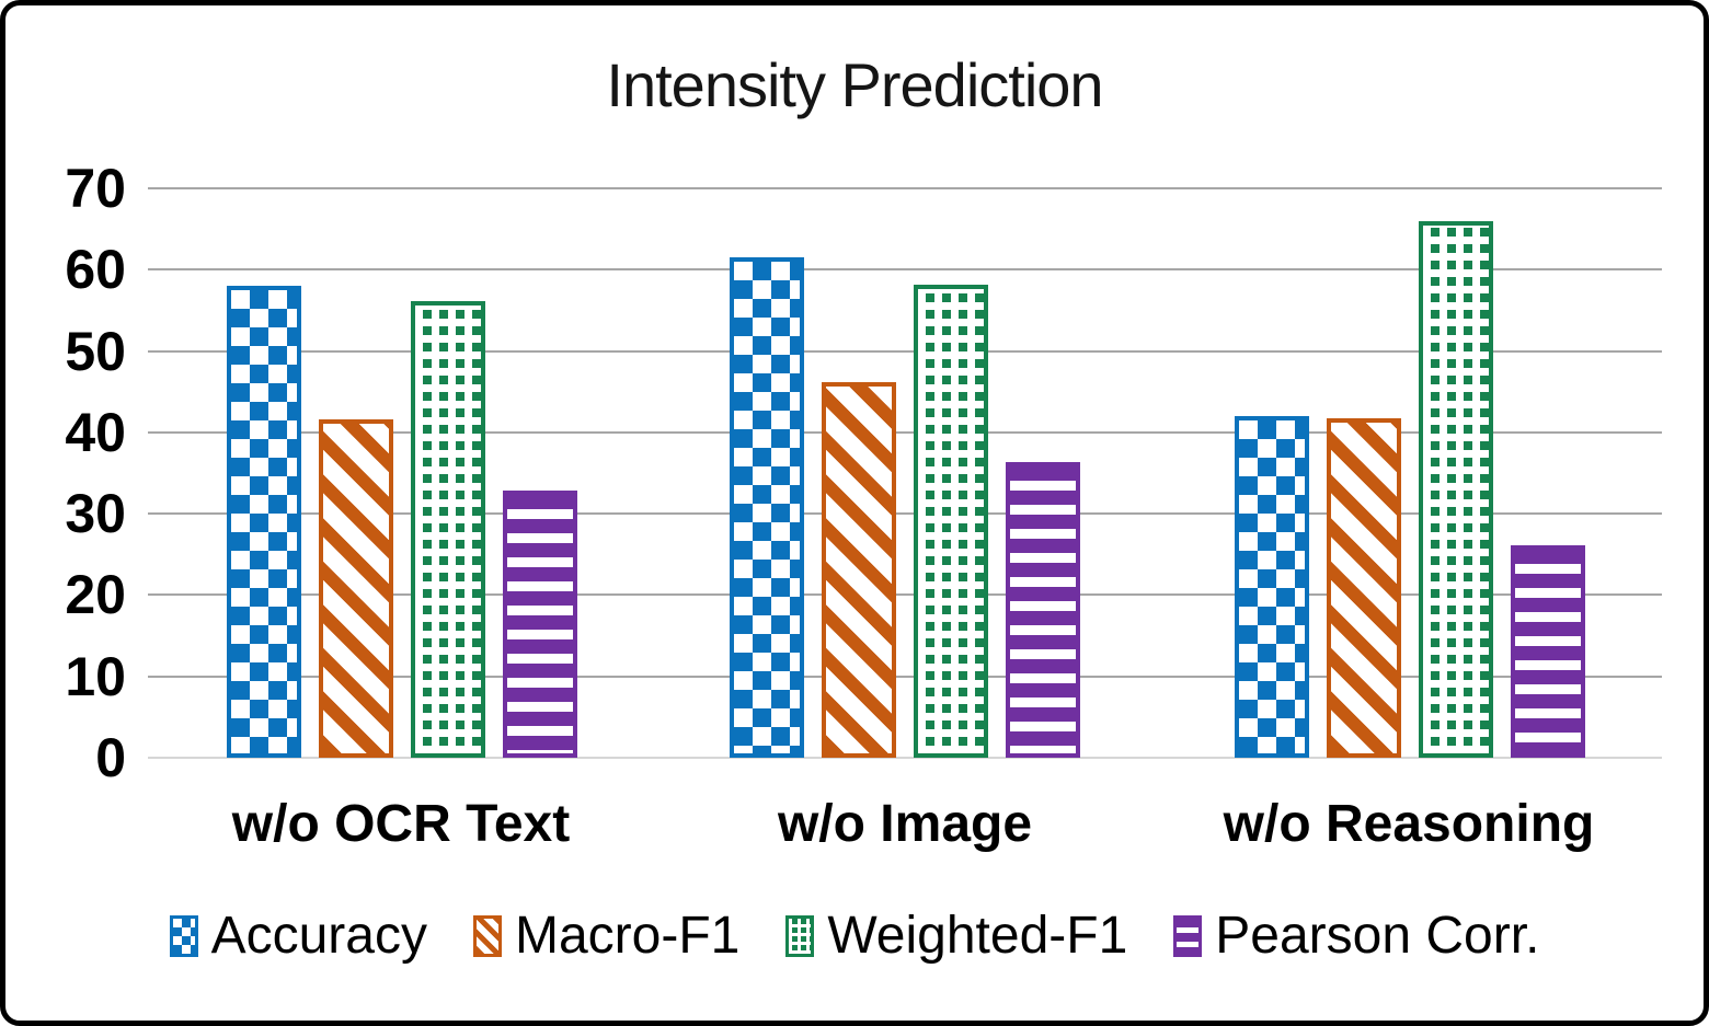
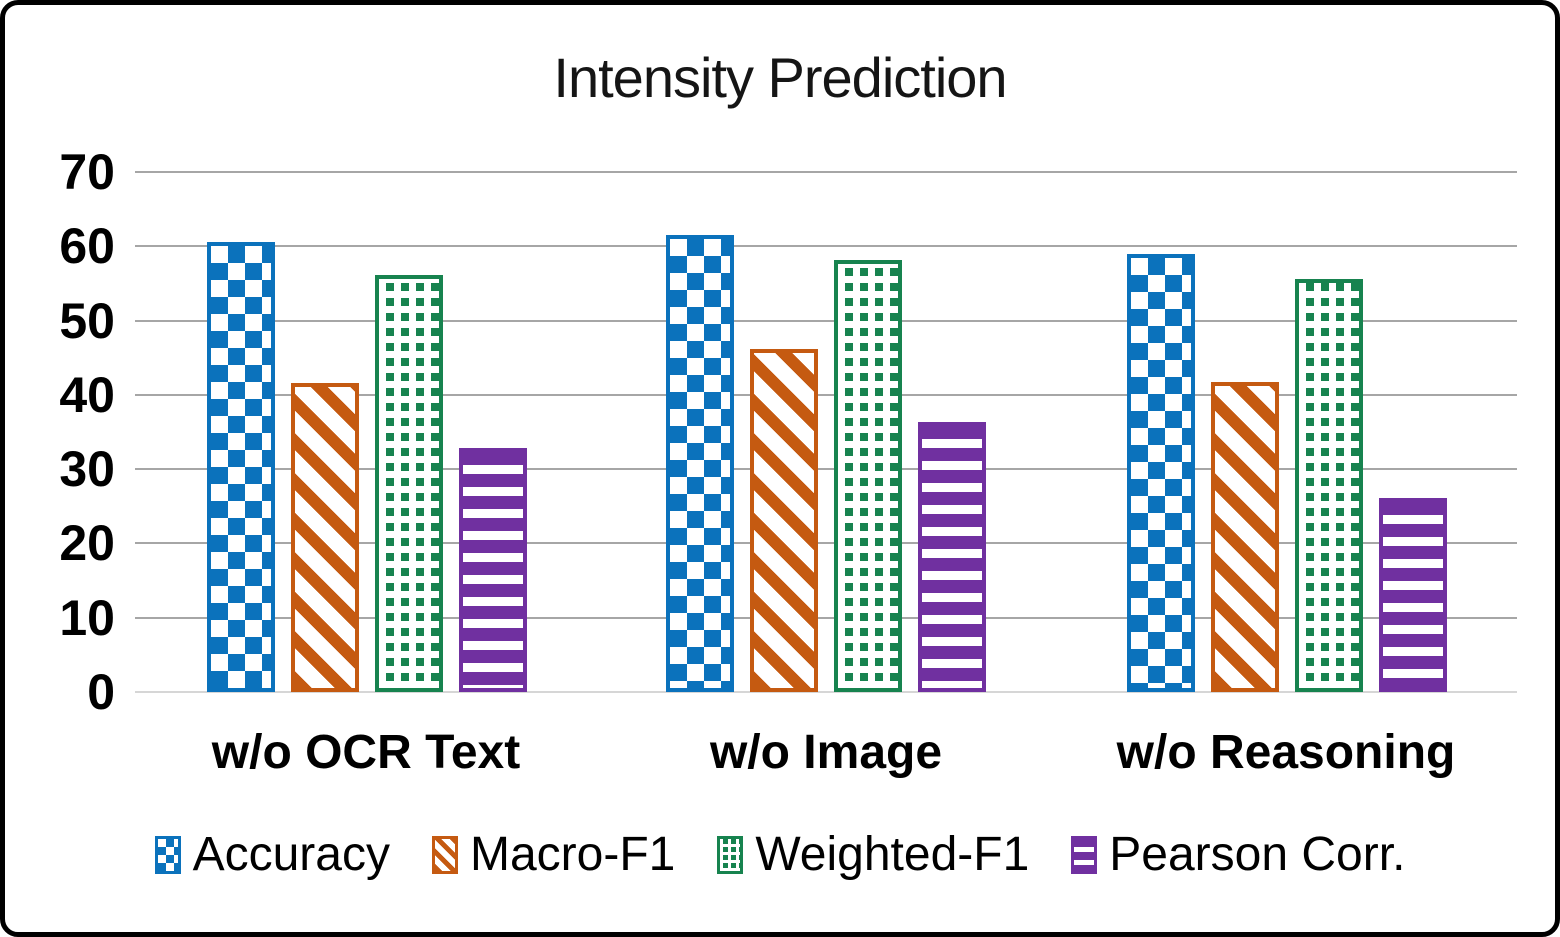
Accuracy/w/o OCR Text: 58 -> 61
Accuracy/w/o Reasoning: 42 -> 59
Weighted-F1/w/o Reasoning: 66 -> 56
